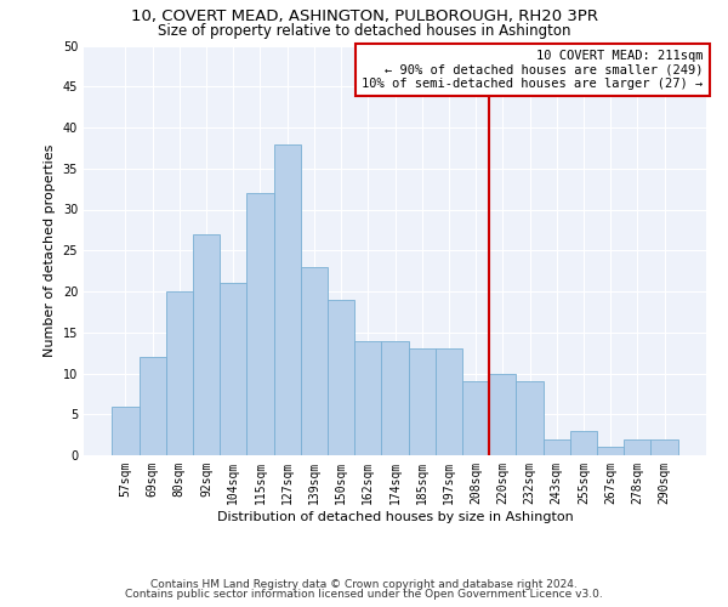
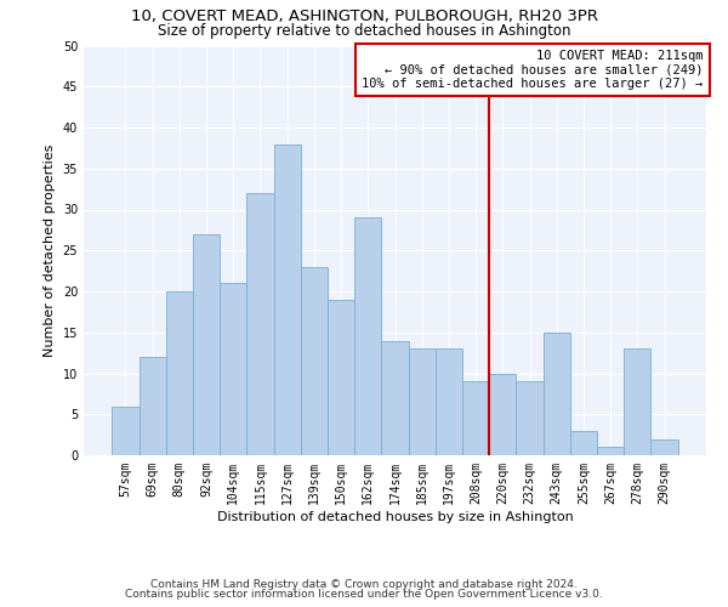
162sqm: 14 -> 29
243sqm: 2 -> 15
278sqm: 2 -> 13
